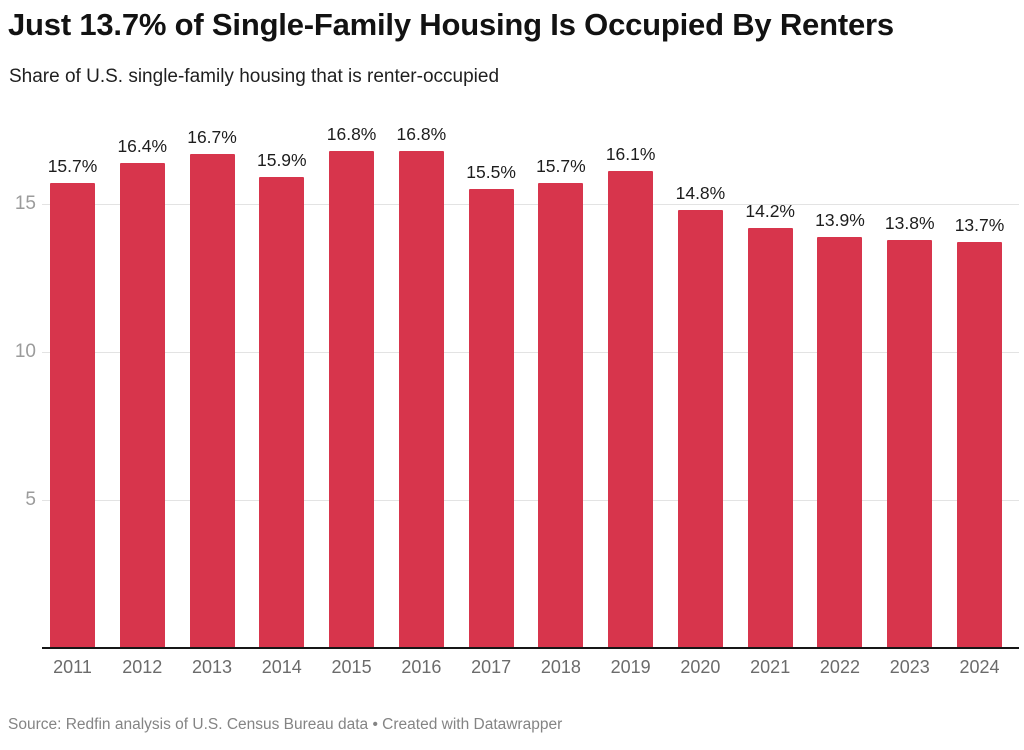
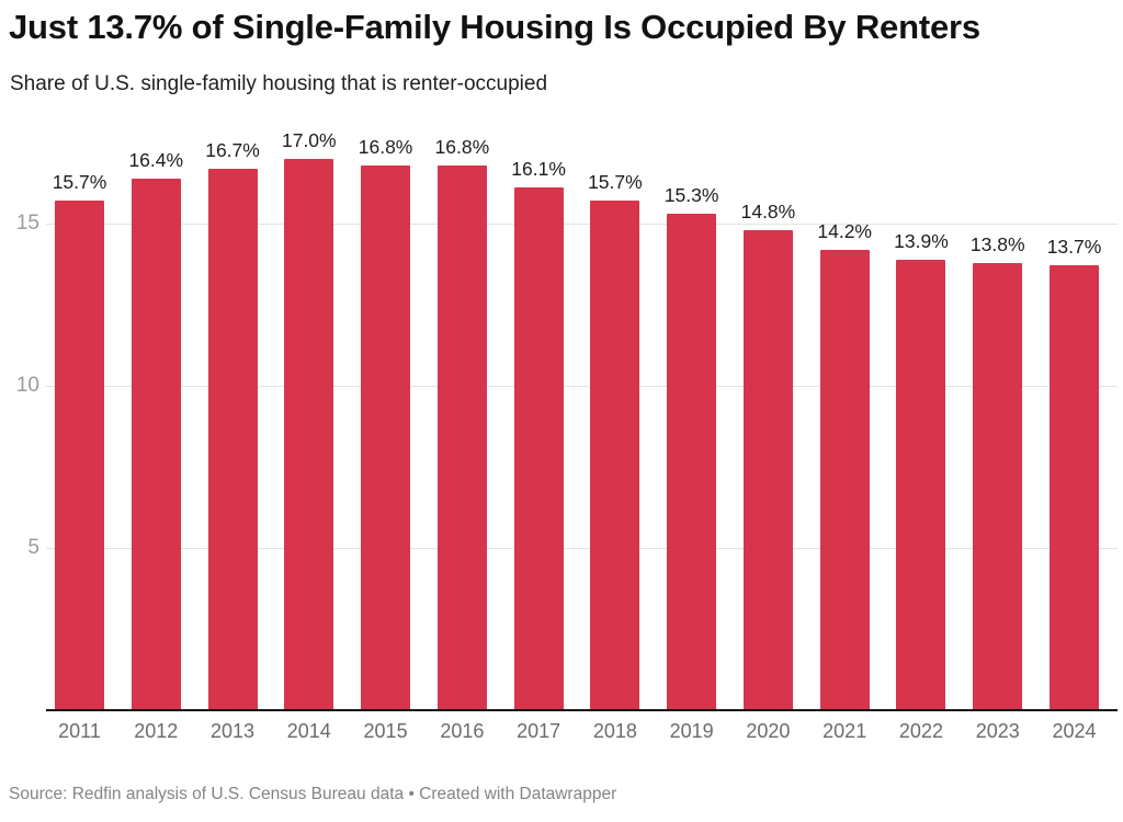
2014: 15.9% -> 17.0%
2017: 15.5% -> 16.1%
2019: 16.1% -> 15.3%
